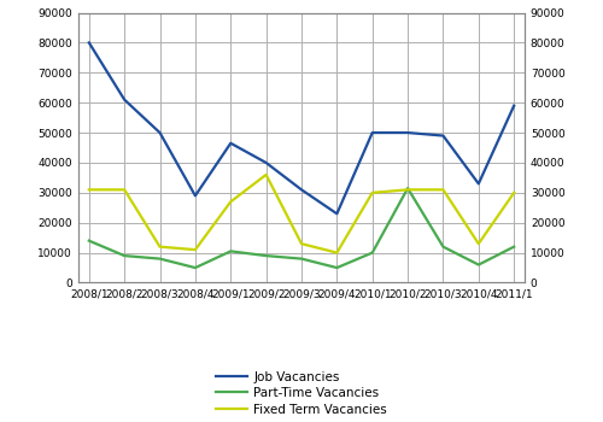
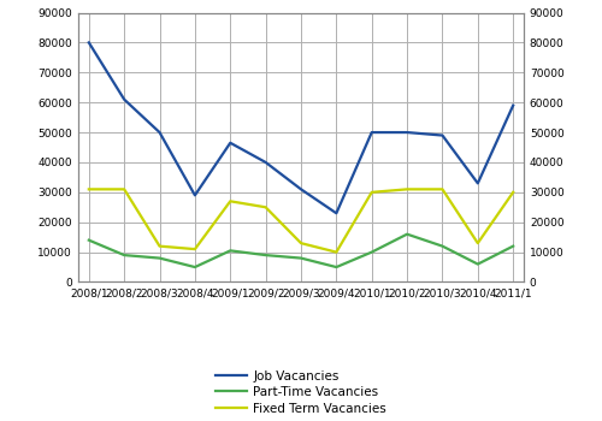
Fixed Term Vacancies/2009/2: 36000 -> 25000
Part-Time Vacancies/2010/2: 31500 -> 16000
